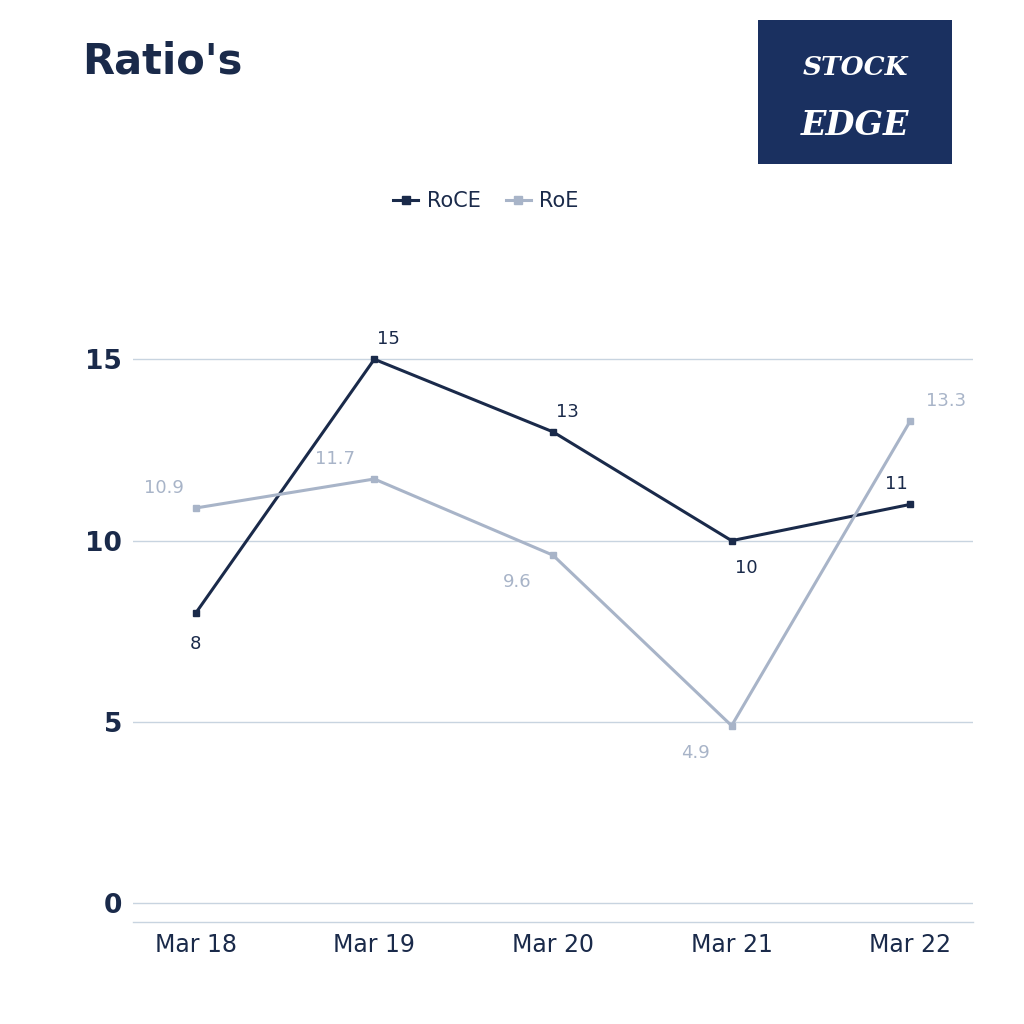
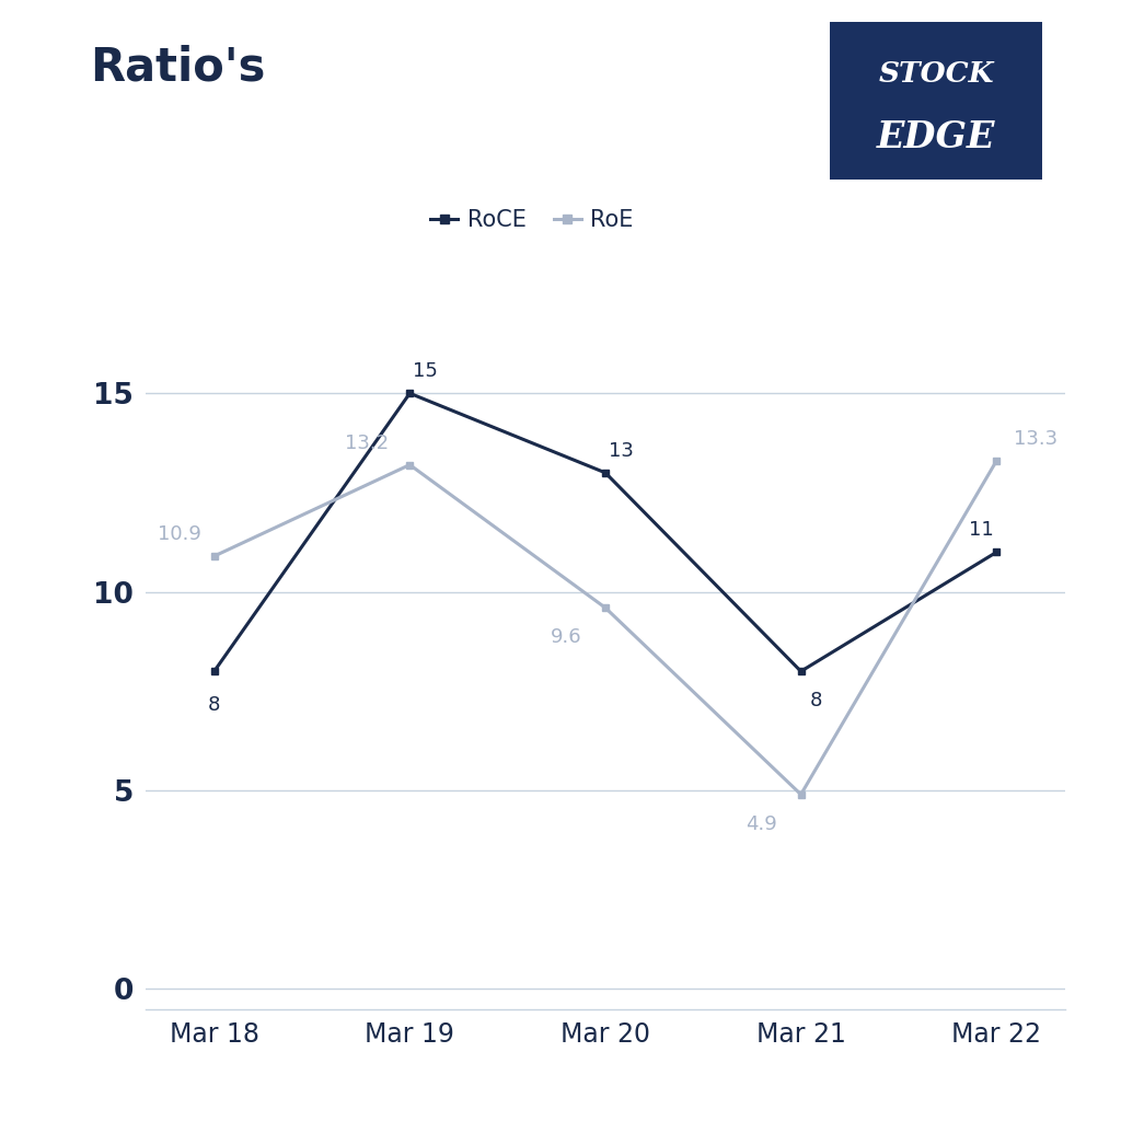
RoE/Mar 19: 11.7 -> 13.2
RoCE/Mar 21: 10 -> 8
